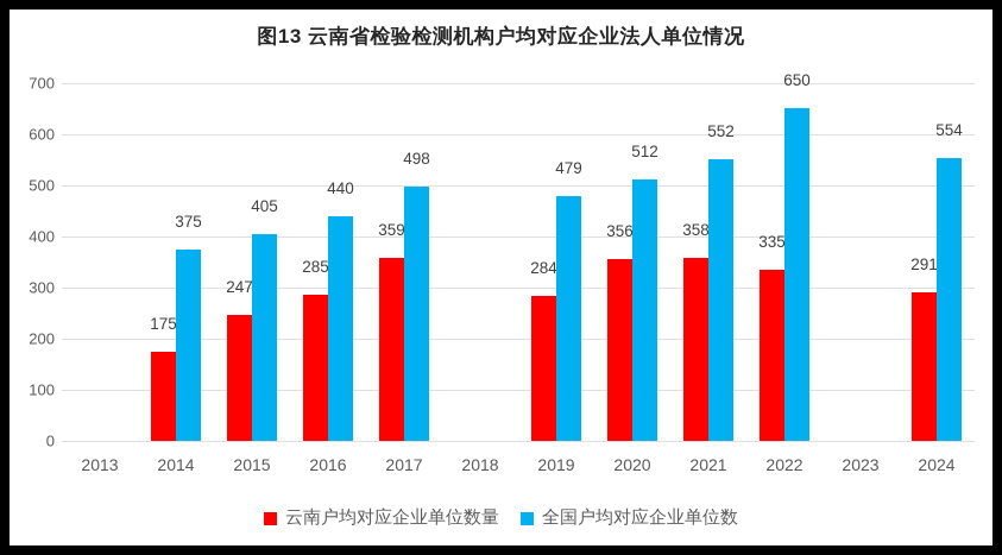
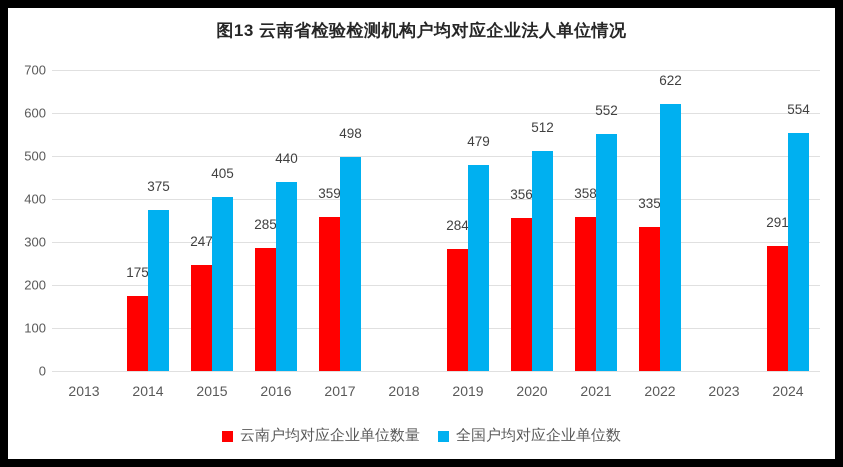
全国户均对应企业单位数/2022: 650 -> 622
